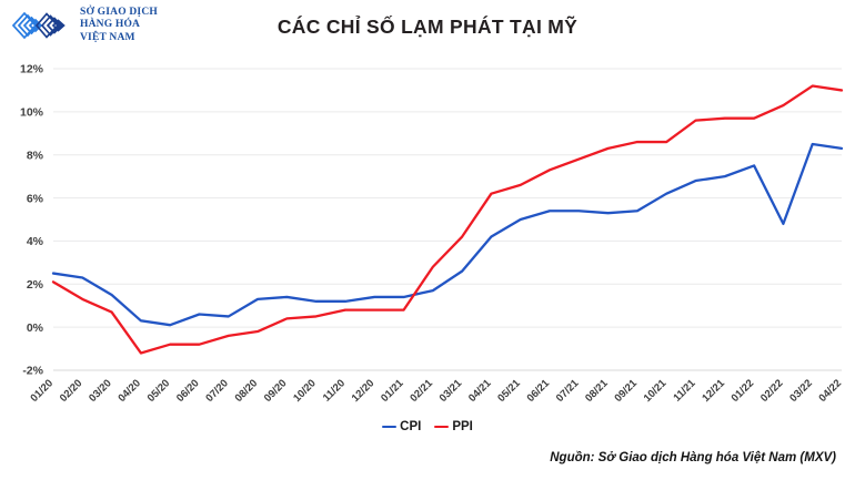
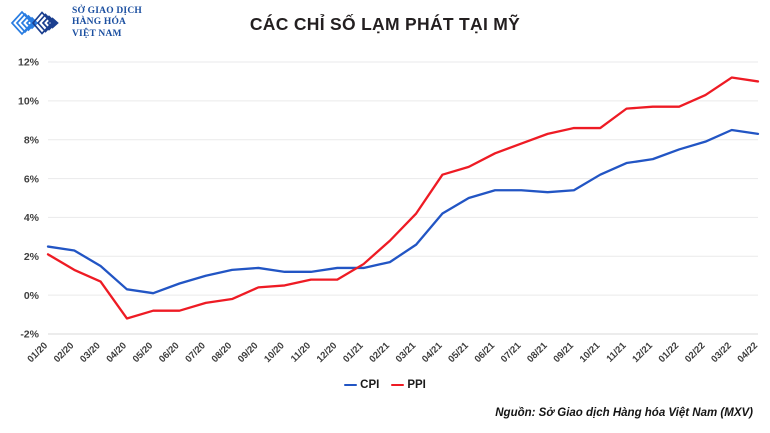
CPI/07/20: 0.5% -> 1.0%
PPI/01/21: 0.8% -> 1.6%
CPI/02/22: 4.8% -> 7.9%
